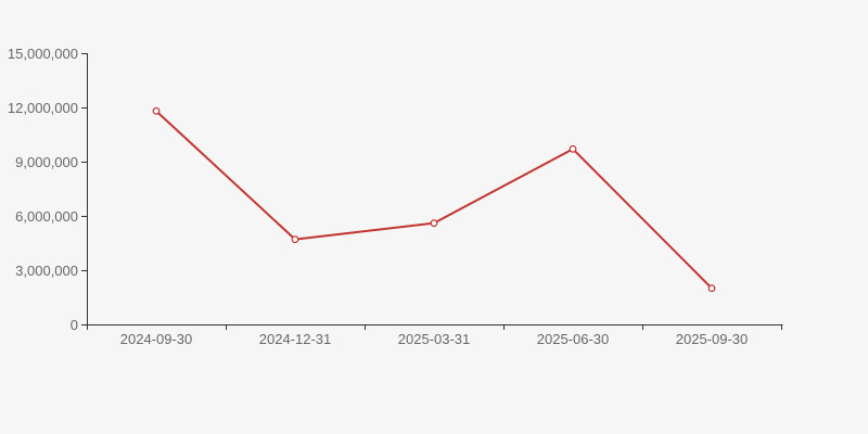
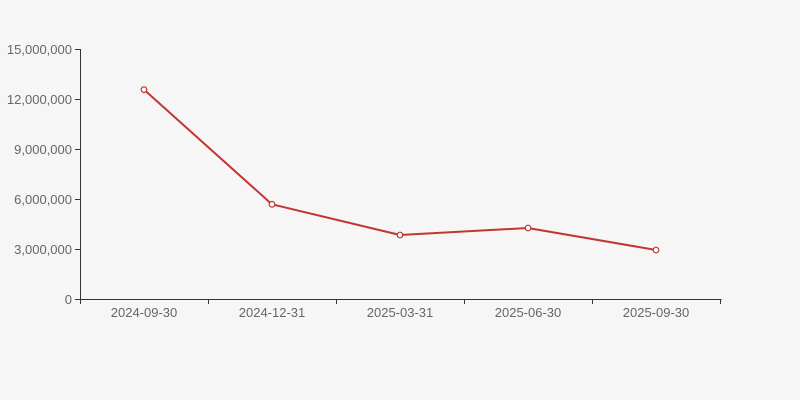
2024-09-30: 11800000 -> 12600000
2024-12-31: 4700000 -> 5700000
2025-03-31: 5600000 -> 3800000
2025-06-30: 9700000 -> 4300000
2025-09-30: 2000000 -> 2900000
